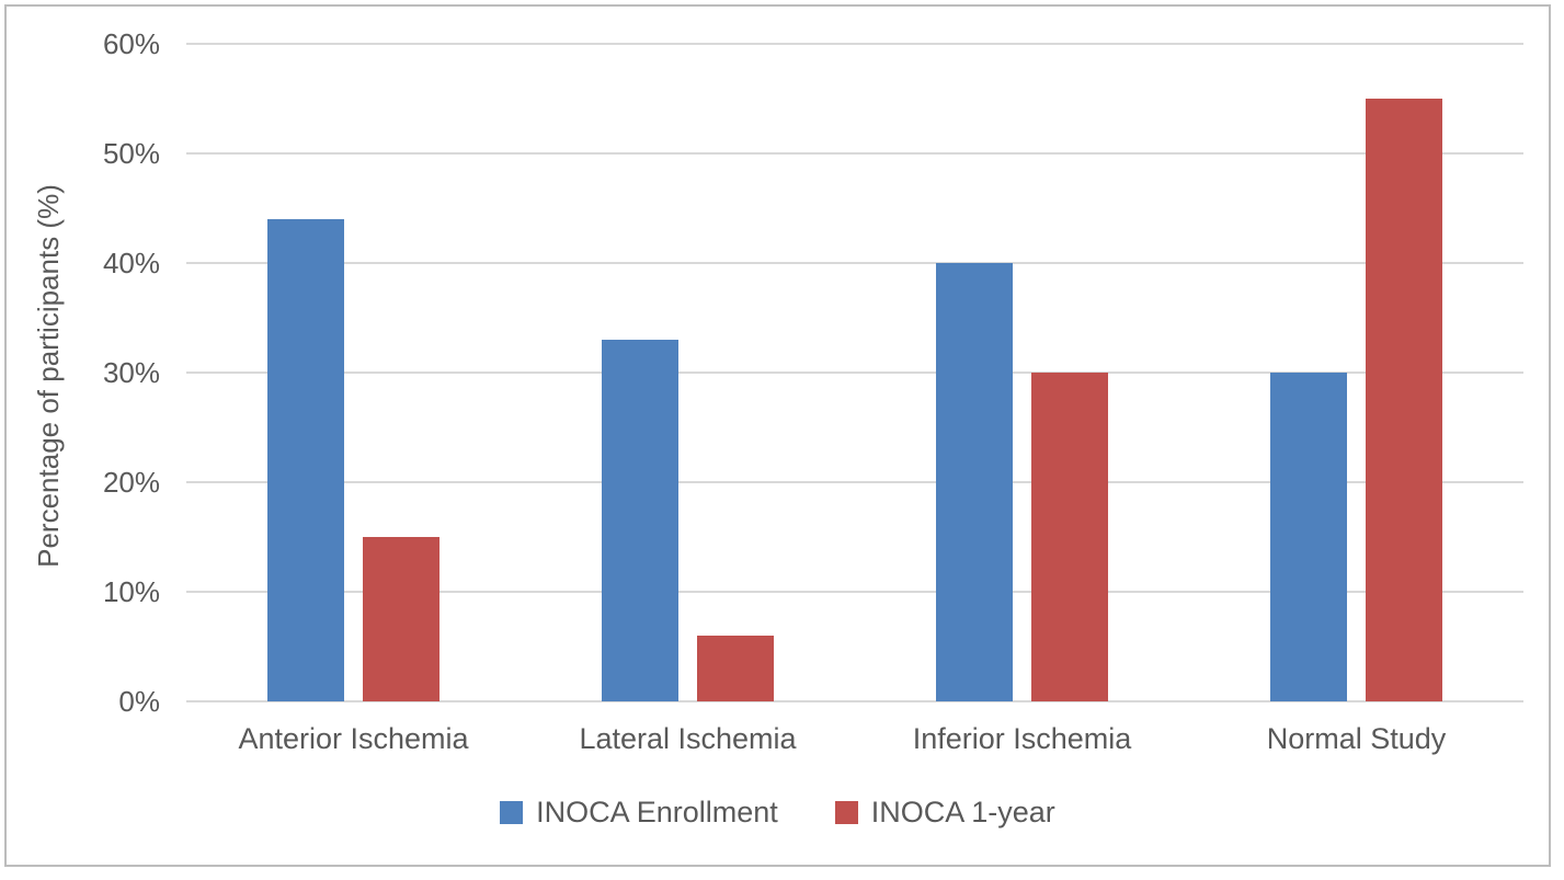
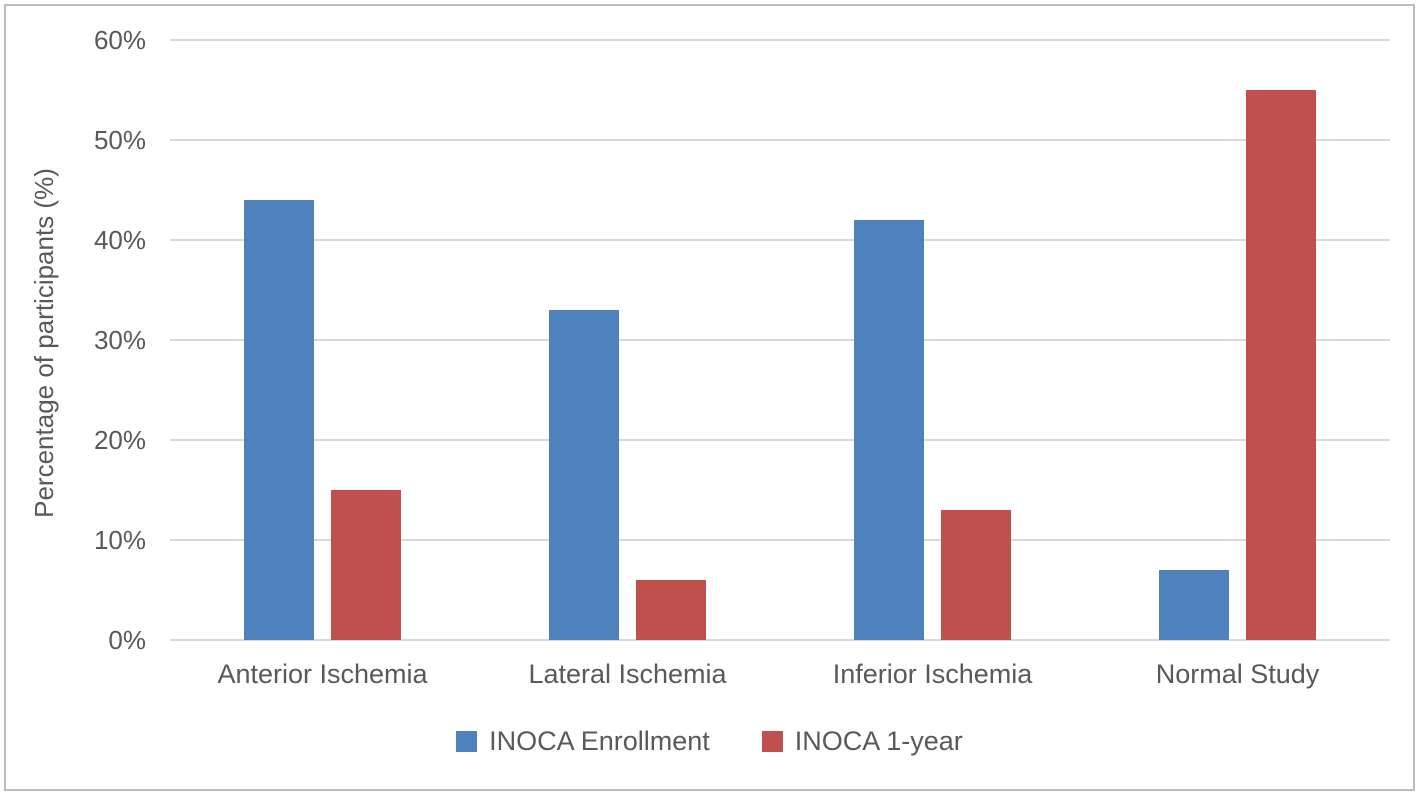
INOCA Enrollment/Inferior Ischemia: 40% -> 42%
INOCA 1-year/Inferior Ischemia: 30% -> 13%
INOCA Enrollment/Normal Study: 30% -> 7%
